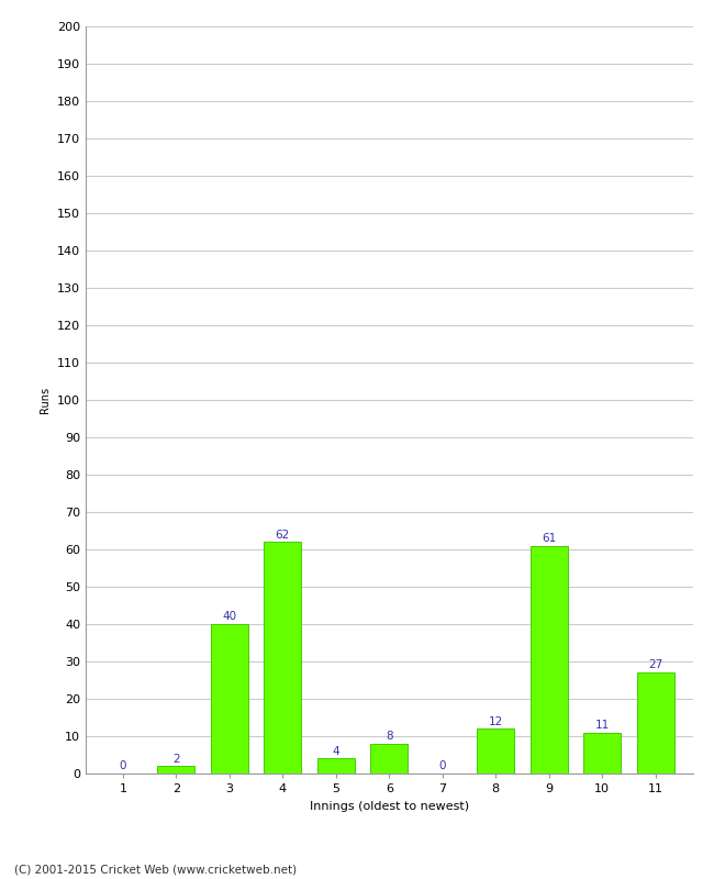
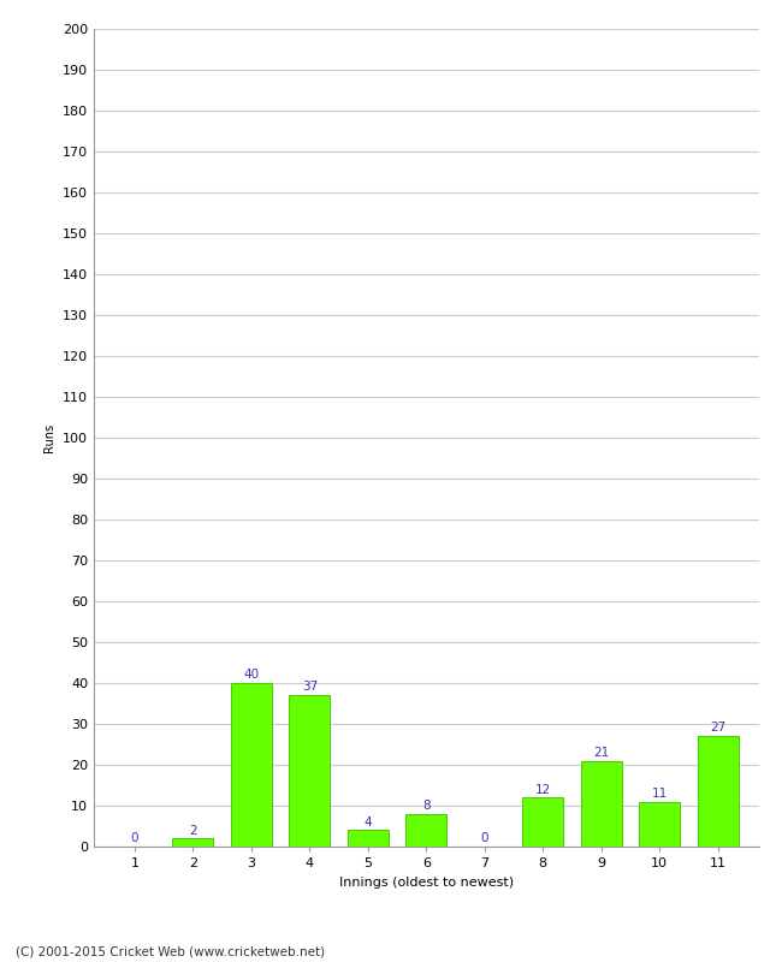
4: 62 -> 37
9: 61 -> 21
